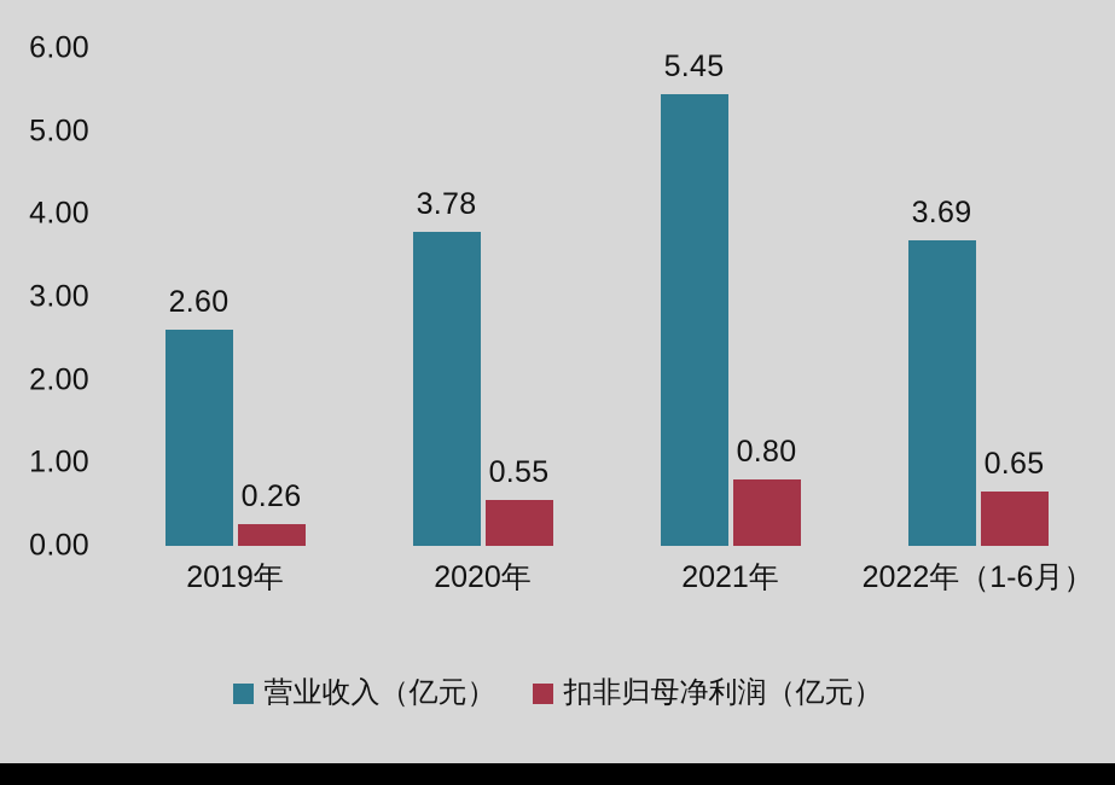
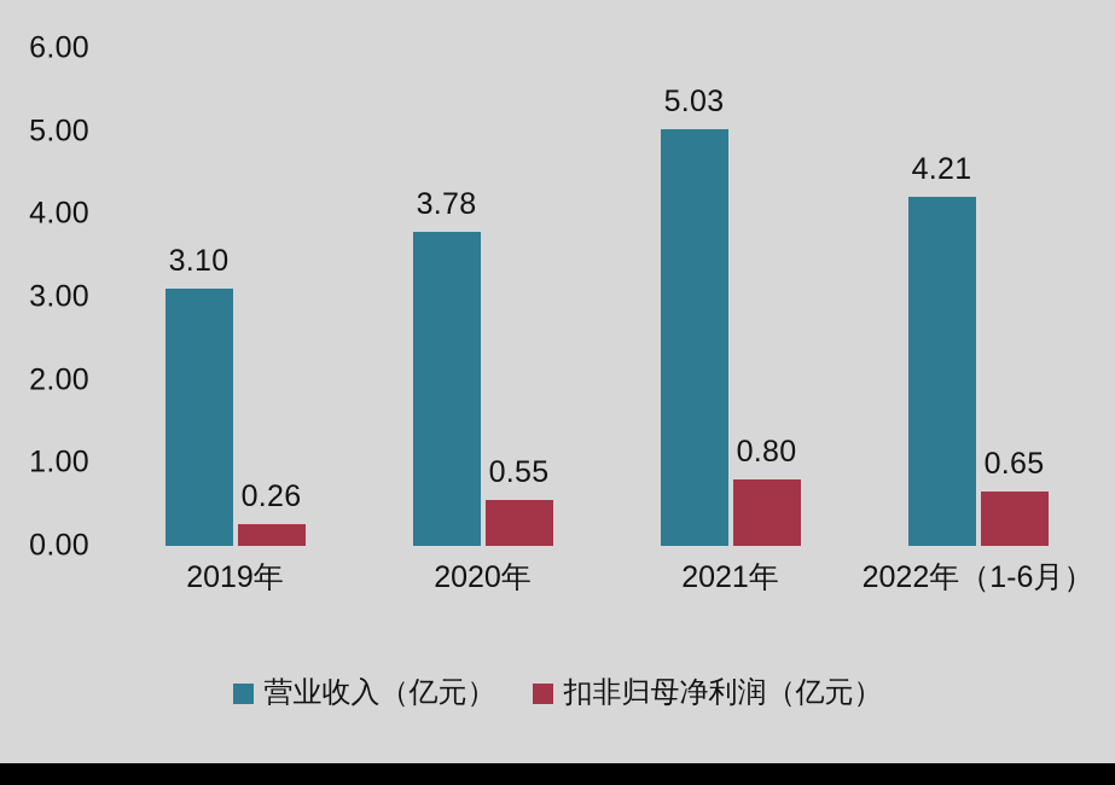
营业收入（亿元）/2019年: 2.60 -> 3.10
营业收入（亿元）/2021年: 5.45 -> 5.03
营业收入（亿元）/2022年（1-6月）: 3.69 -> 4.21
